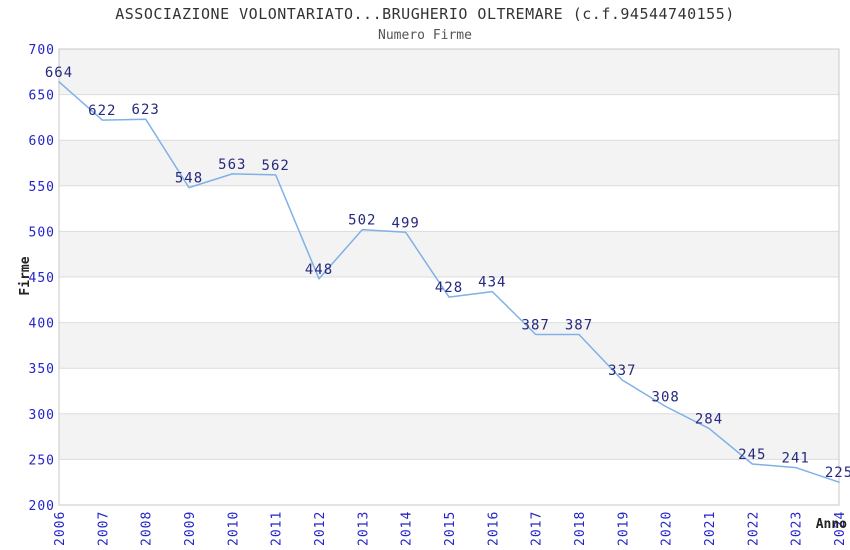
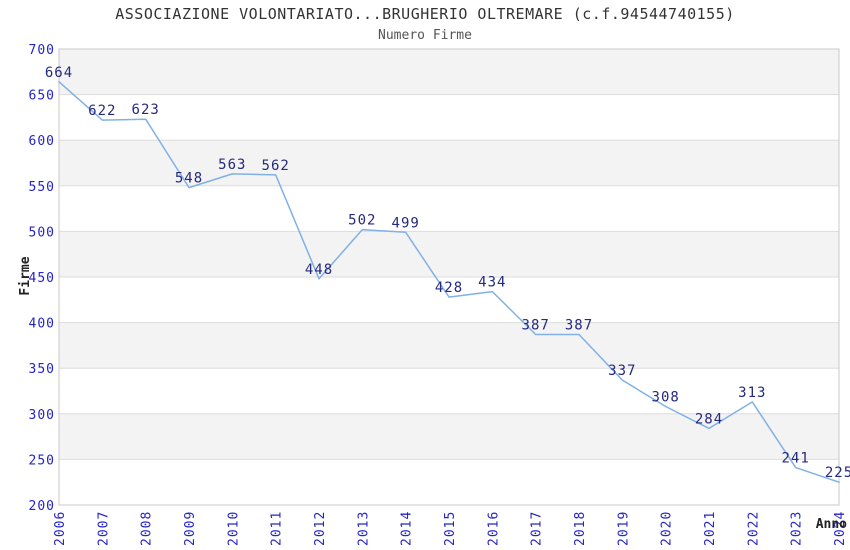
2022: 245 -> 313
